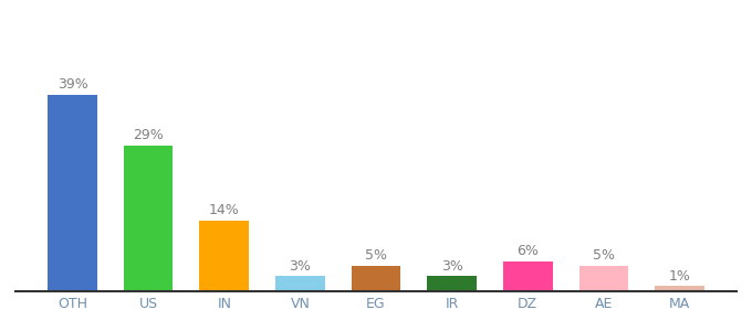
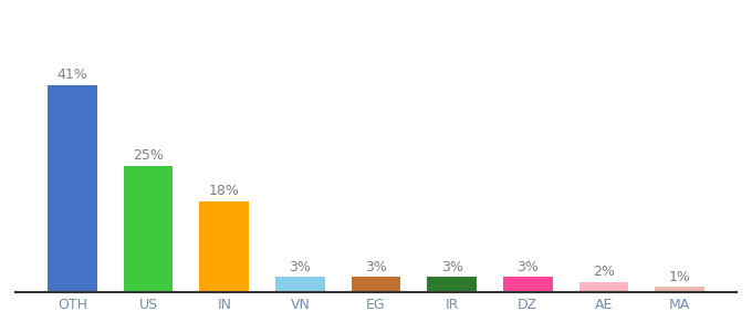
OTH: 39% -> 41%
US: 29% -> 25%
IN: 14% -> 18%
EG: 5% -> 3%
DZ: 6% -> 3%
AE: 5% -> 2%
